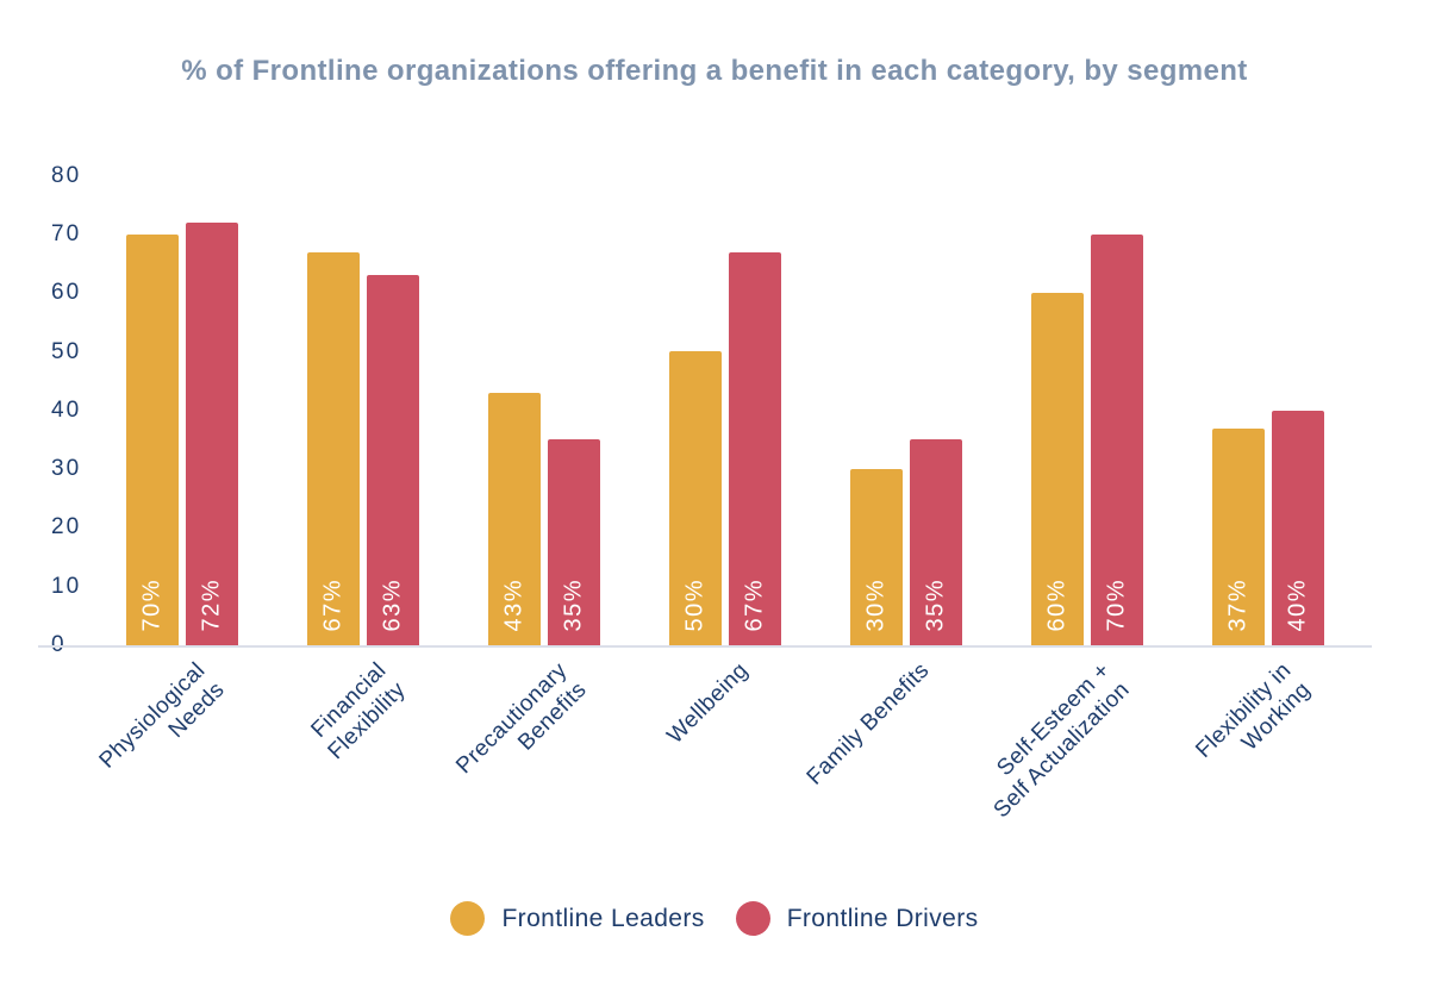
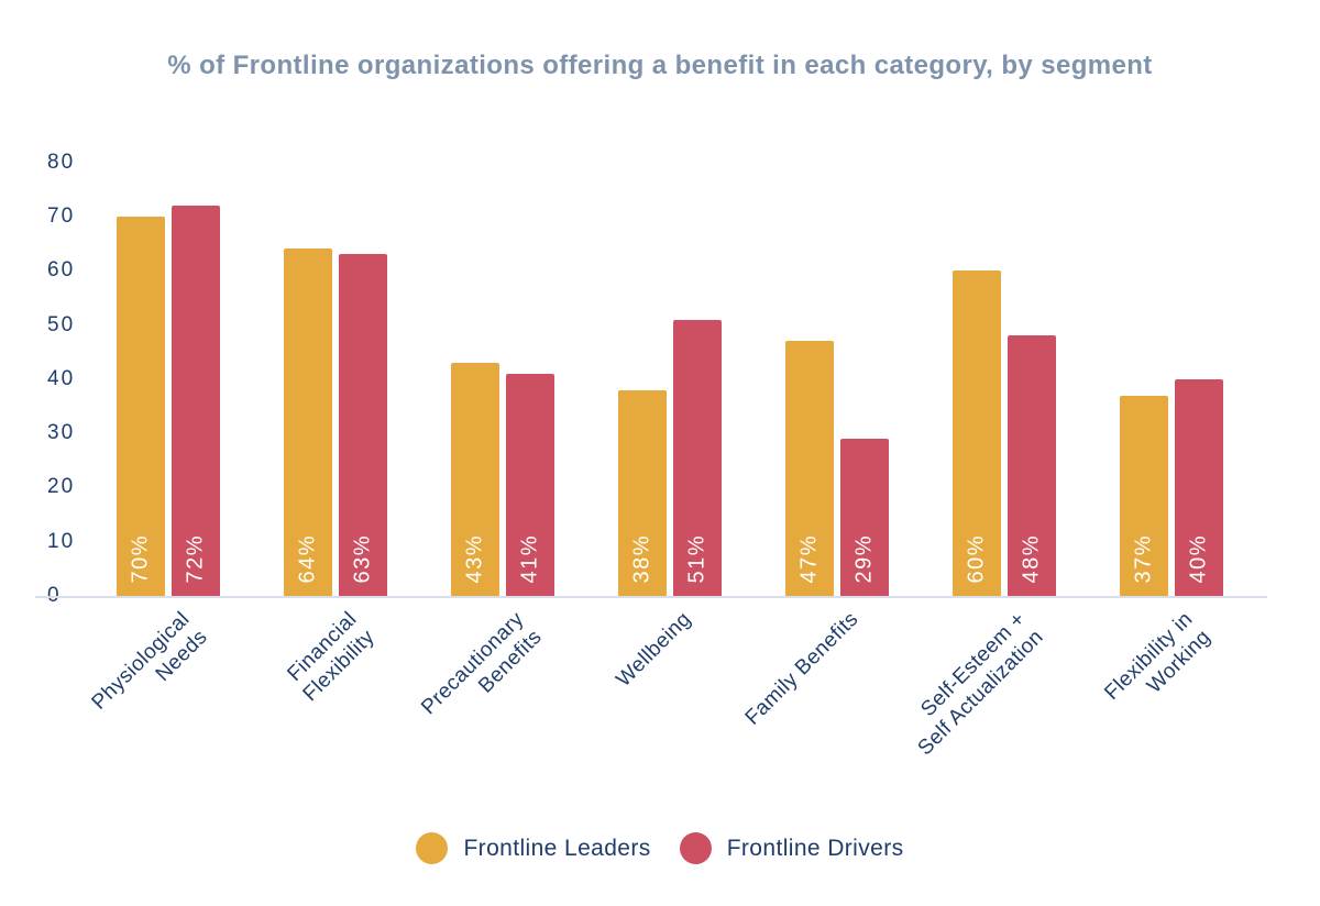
Frontline Leaders/Financial Flexibility: 67% -> 64%
Frontline Drivers/Precautionary Benefits: 35% -> 41%
Frontline Leaders/Wellbeing: 50% -> 38%
Frontline Drivers/Wellbeing: 67% -> 51%
Frontline Leaders/Family Benefits: 30% -> 47%
Frontline Drivers/Family Benefits: 35% -> 29%
Frontline Drivers/Self-Esteem + Self Actualization: 70% -> 48%
